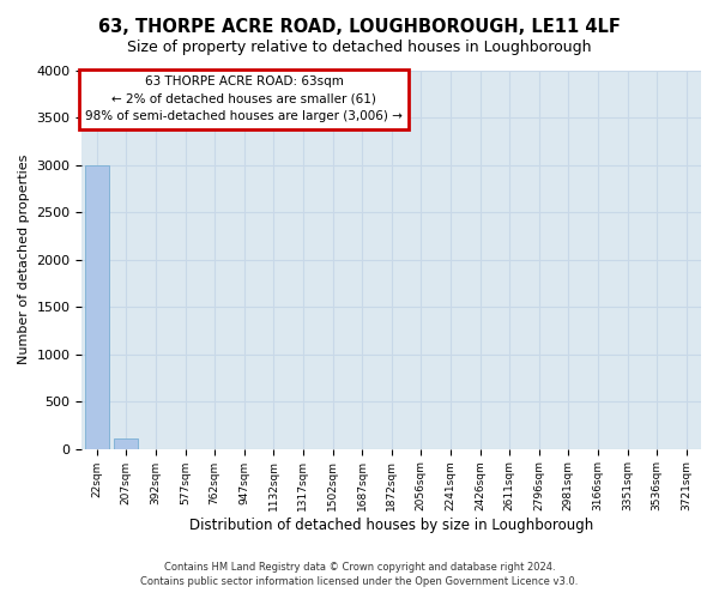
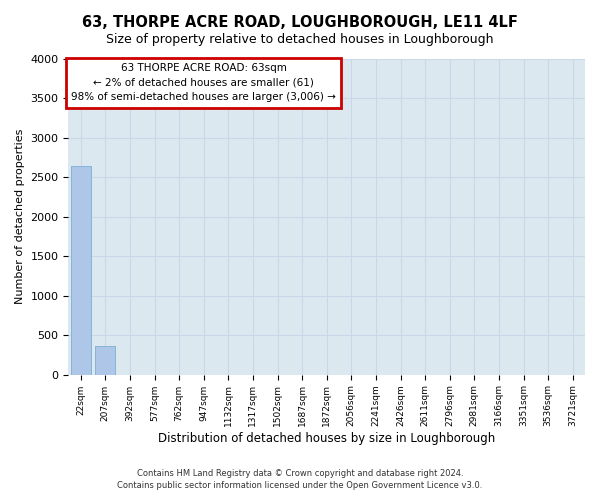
22sqm: 3000 -> 2640
207sqm: 110 -> 360
